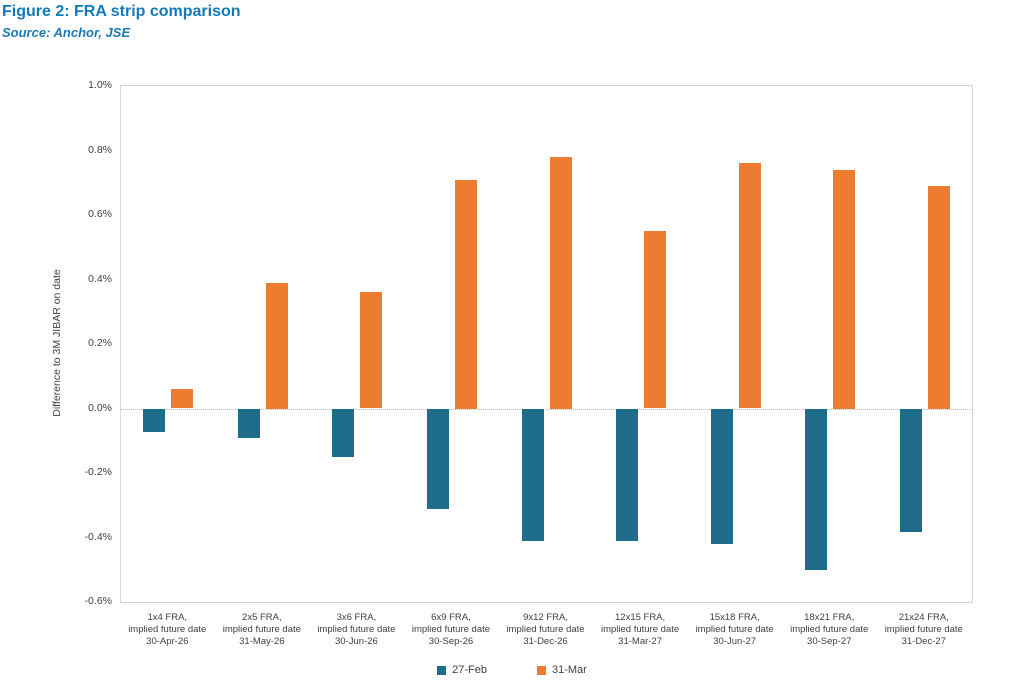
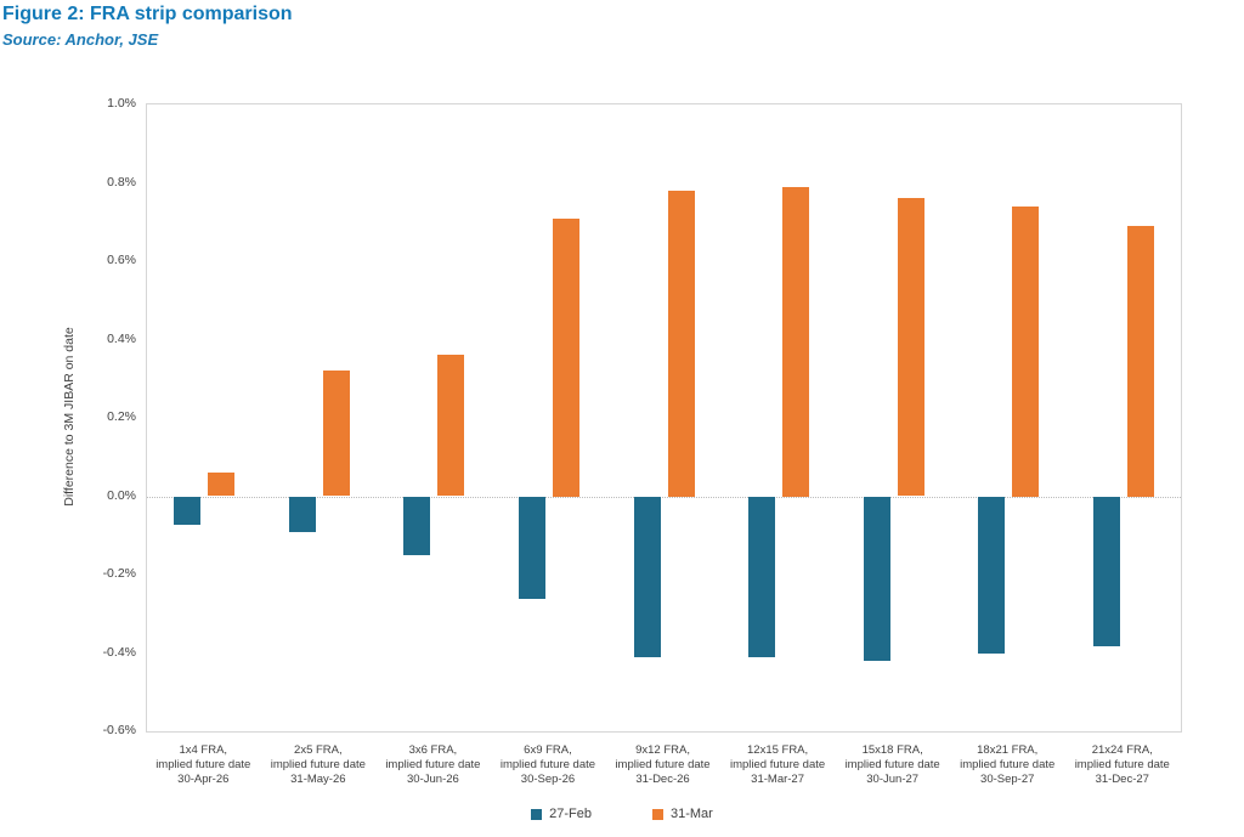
31-Mar/2x5 FRA, implied future date 31-May-26: 0.39% -> 0.32%
27-Feb/6x9 FRA, implied future date 30-Sep-26: -0.31% -> -0.26%
31-Mar/12x15 FRA, implied future date 31-Mar-27: 0.55% -> 0.79%
27-Feb/18x21 FRA, implied future date 30-Sep-27: -0.50% -> -0.40%
